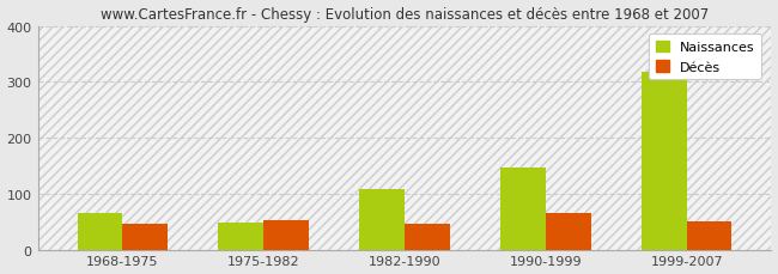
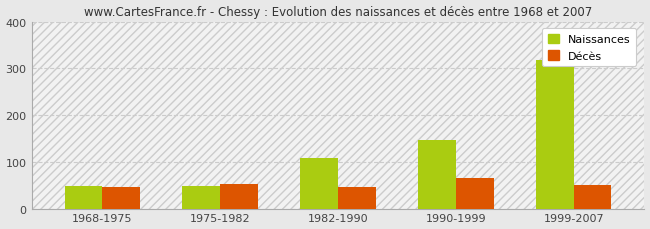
Naissances/1968-1975: 65 -> 48
